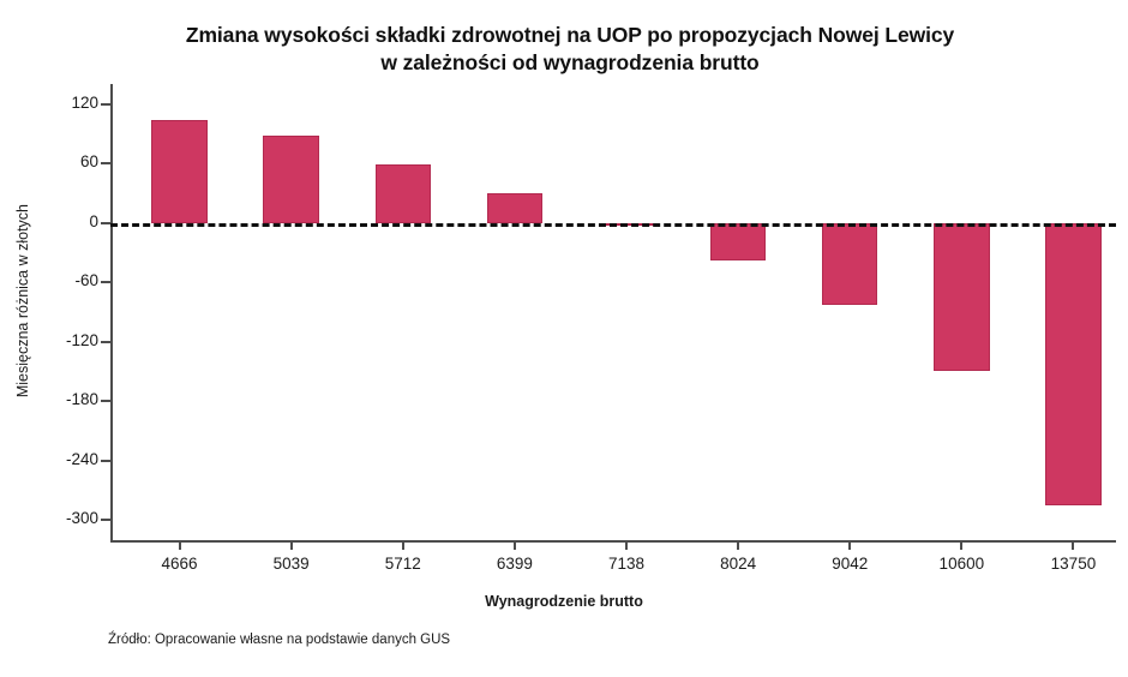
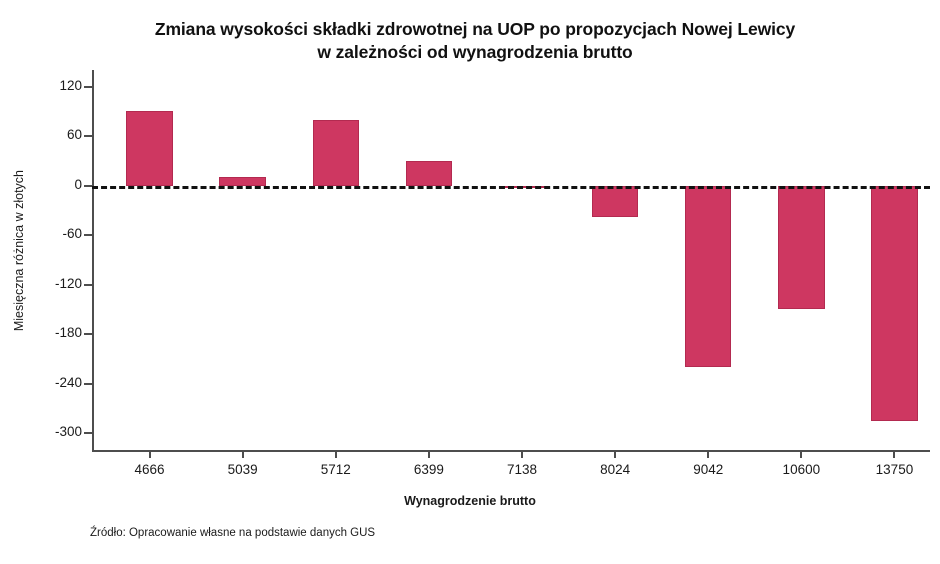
4666: 100 -> 90
5039: 90 -> 10
5712: 60 -> 80
9042: -80 -> -220
